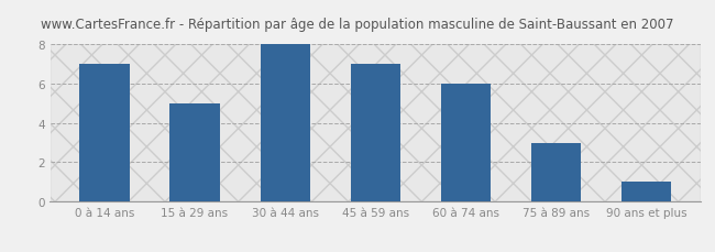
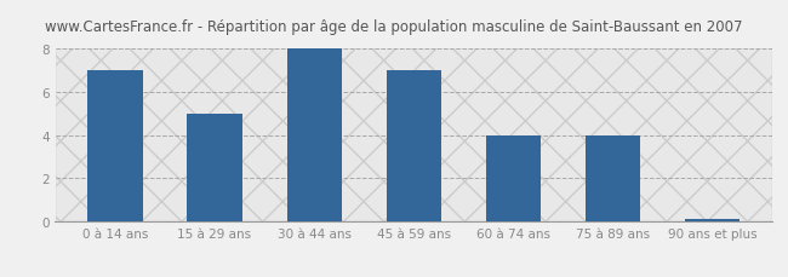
60 à 74 ans: 6.0 -> 4.0
75 à 89 ans: 3.0 -> 4.0
90 ans et plus: 1.0 -> 0.1
